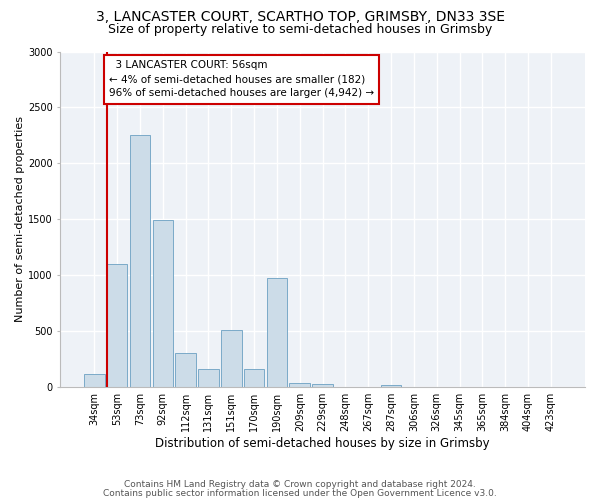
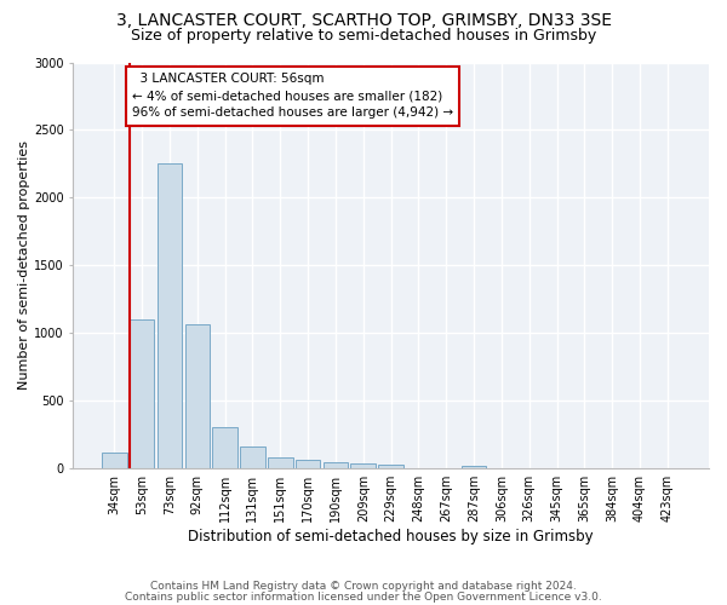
92sqm: 1490 -> 1060
151sqm: 510 -> 80
170sqm: 160 -> 60
190sqm: 980 -> 50
